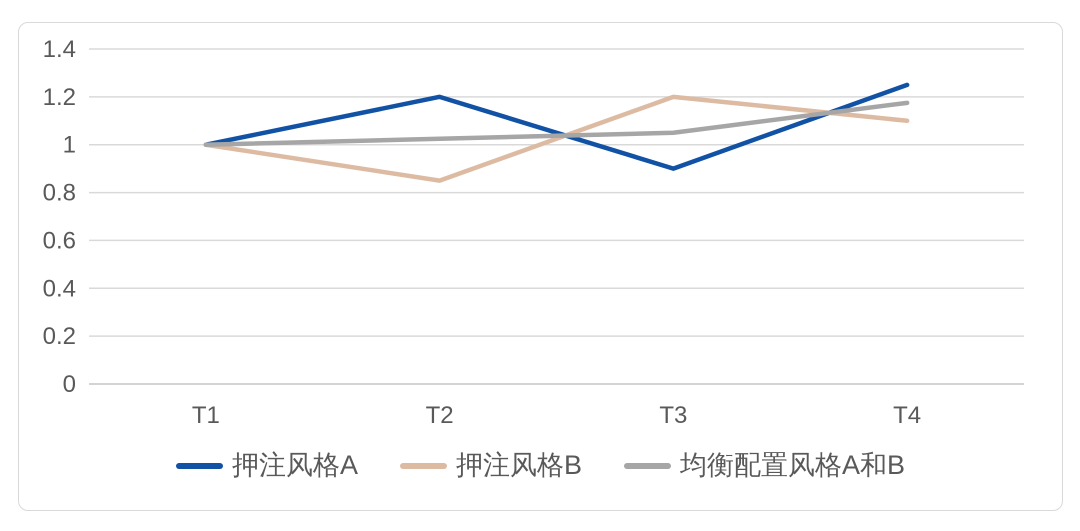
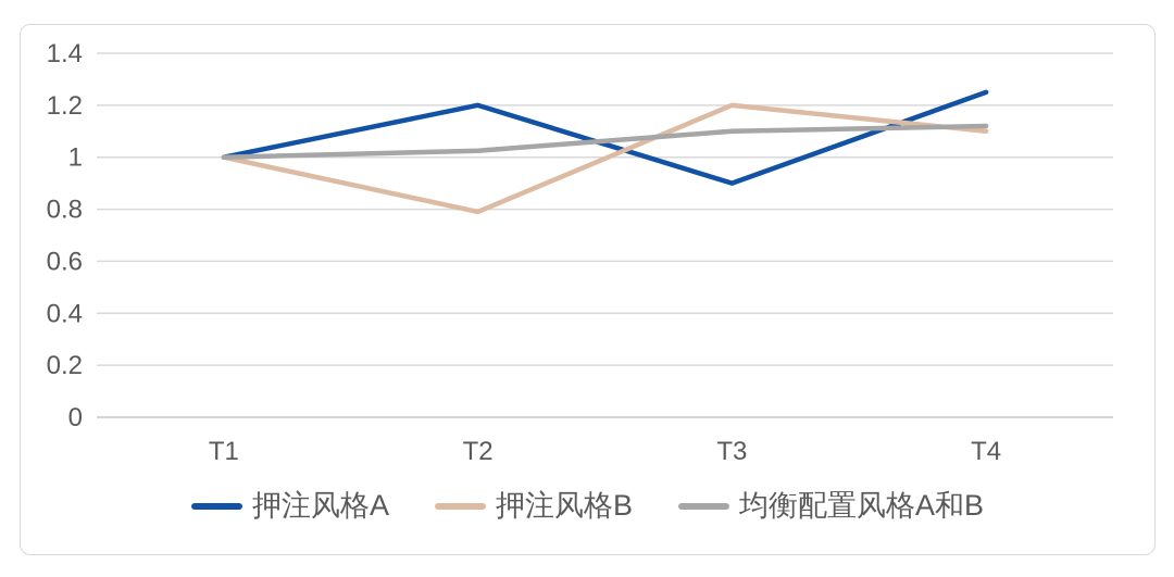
押注风格B/T2: 0.85 -> 0.79
均衡配置风格A和B/T3: 1.05 -> 1.10
均衡配置风格A和B/T4: 1.18 -> 1.12
